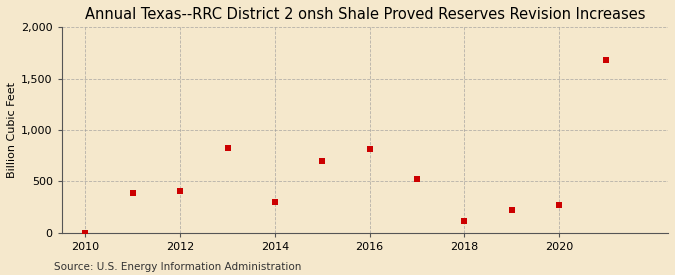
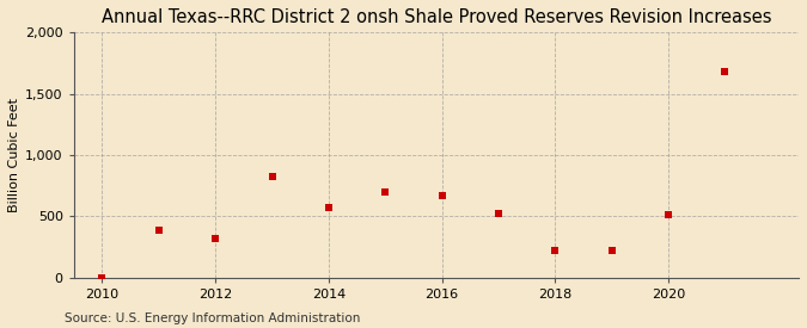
2012: 400 -> 320
2014: 300 -> 580
2016: 810 -> 670
2018: 110 -> 220
2020: 270 -> 510
